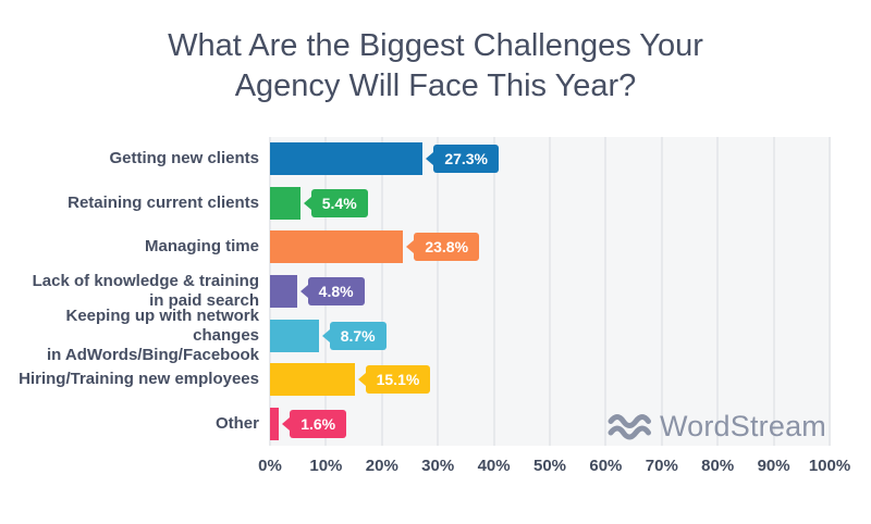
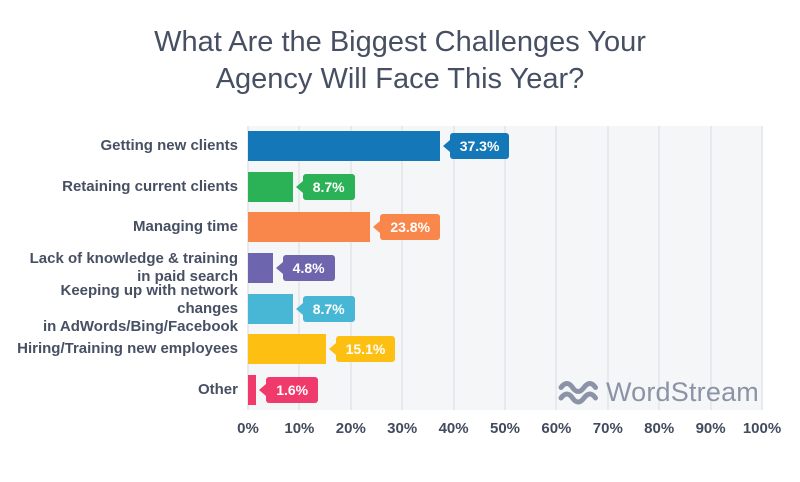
Getting new clients: 27.3% -> 37.3%
Retaining current clients: 5.4% -> 8.7%
